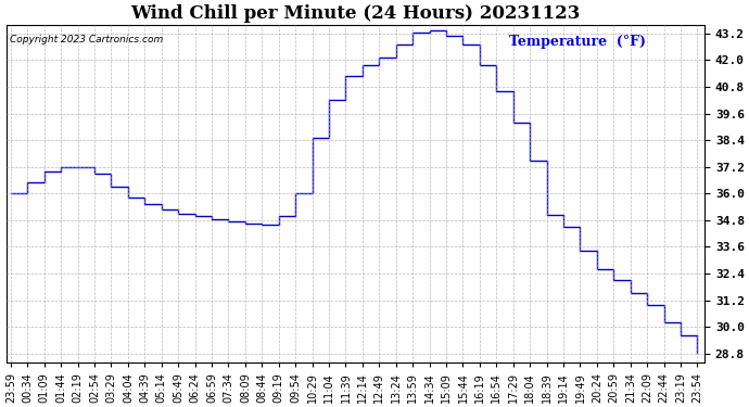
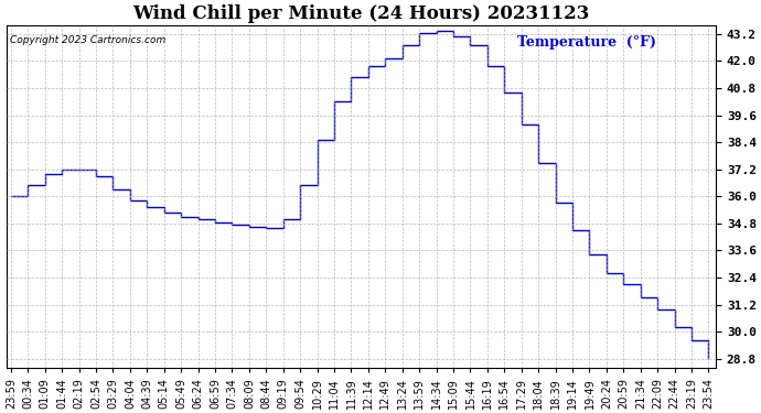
09:54: 36.00 -> 36.50
18:39: 35.05 -> 35.70
